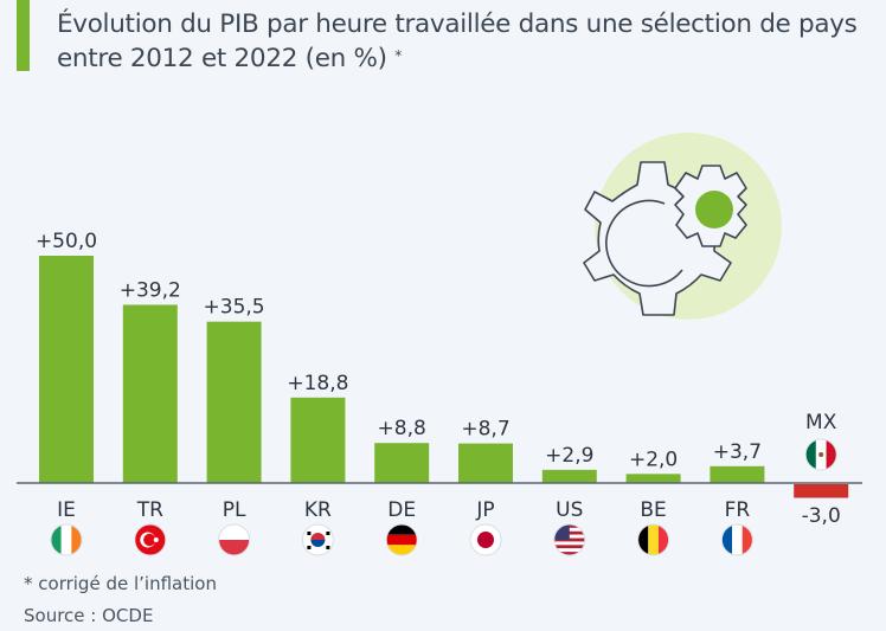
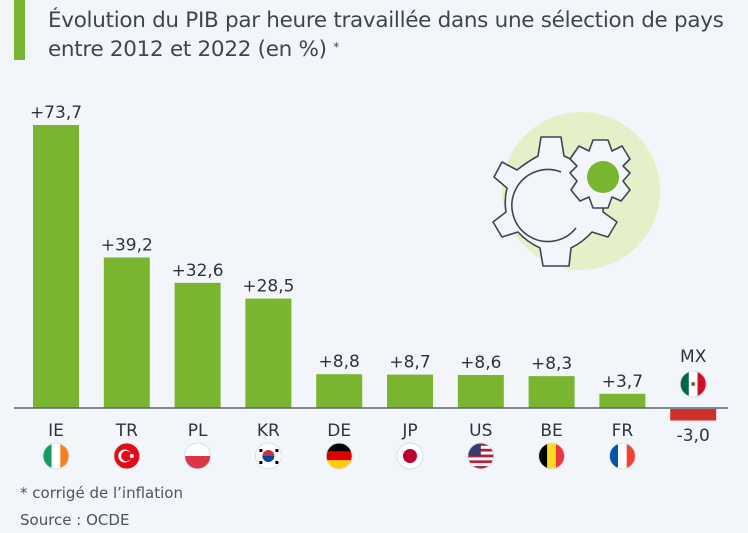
IE: +50,0 -> +73,7
PL: +35,5 -> +32,6
KR: +18,8 -> +28,5
US: +2,9 -> +8,6
BE: +2,0 -> +8,3
